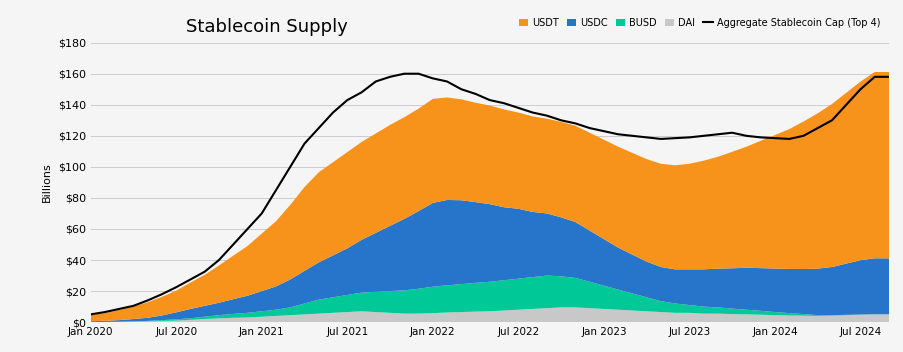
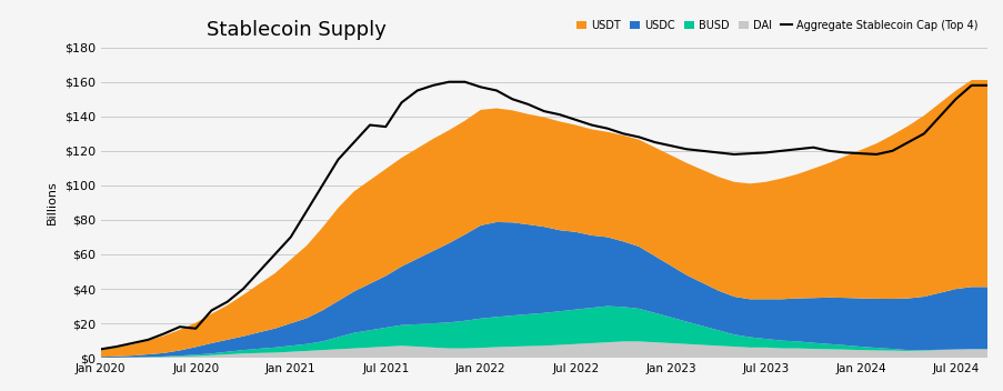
Aggregate Stablecoin Cap (Top 4)/Jul 2020: $22 -> $17
Aggregate Stablecoin Cap (Top 4)/Jul 2021: $143 -> $134
